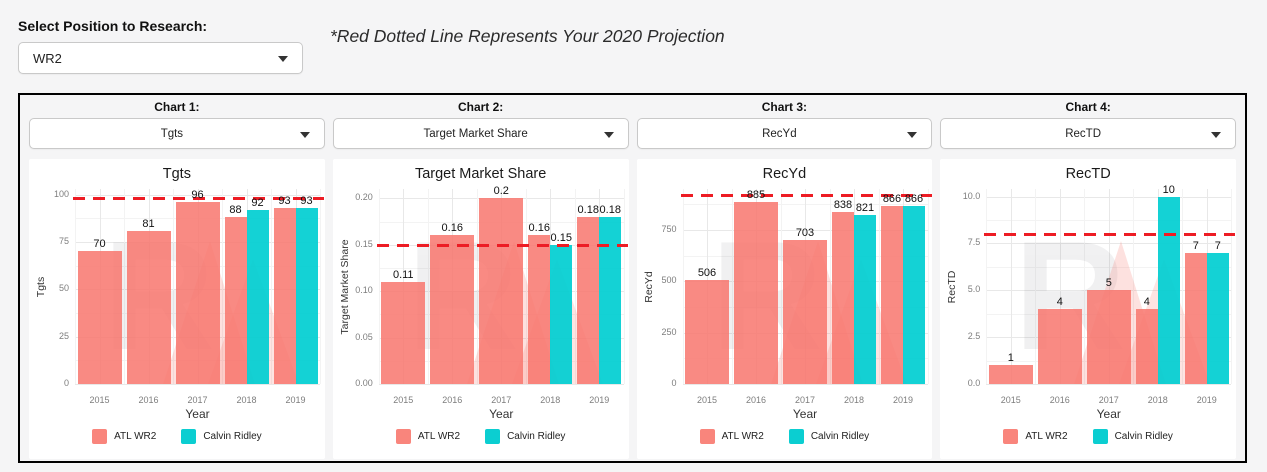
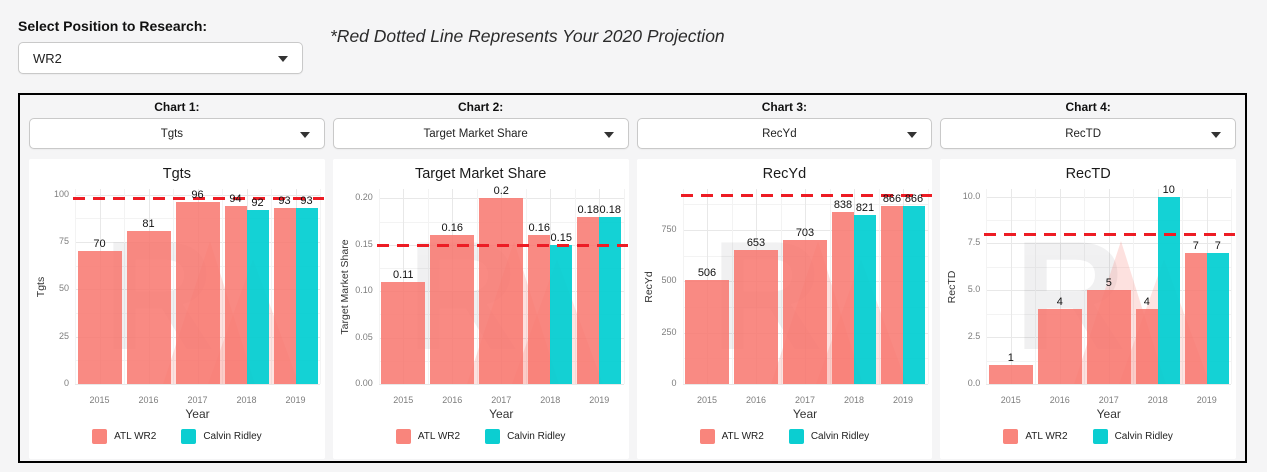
Tgts/ATL WR2/2018: 88 -> 94
RecYd/ATL WR2/2016: 885 -> 653
